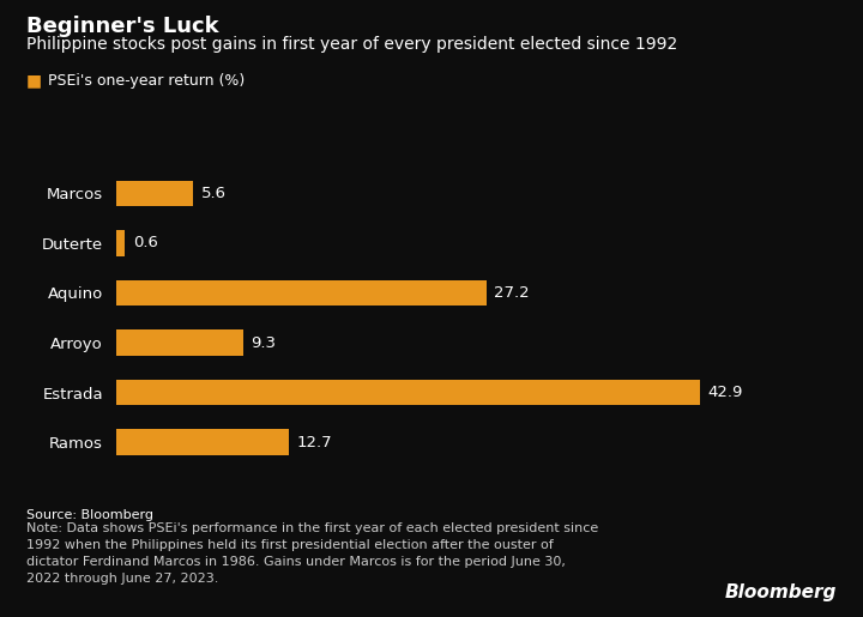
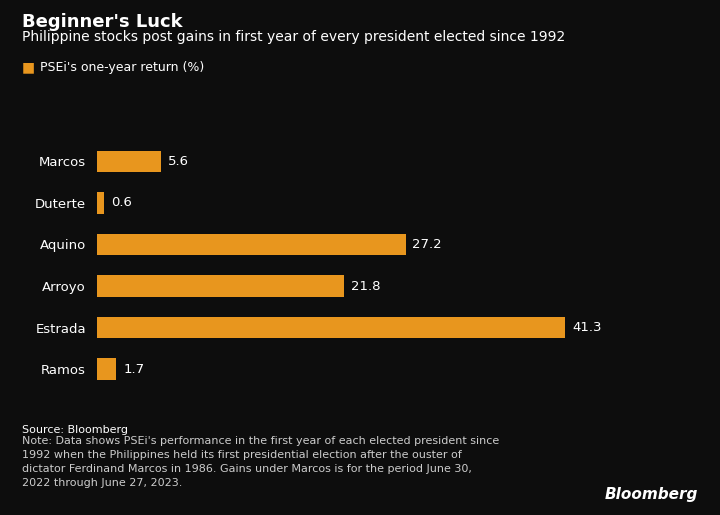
Arroyo: 9.3 -> 21.8
Estrada: 42.9 -> 41.3
Ramos: 12.7 -> 1.7
